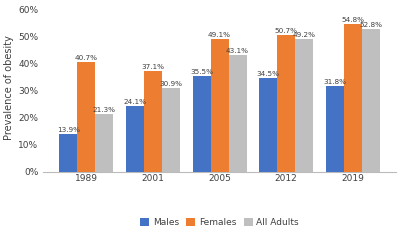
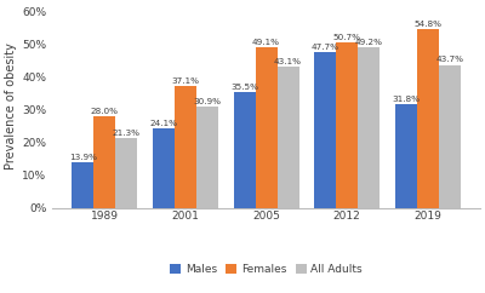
Females/1989: 40.7% -> 28.0%
Males/2012: 34.5% -> 47.7%
All Adults/2019: 52.8% -> 43.7%
